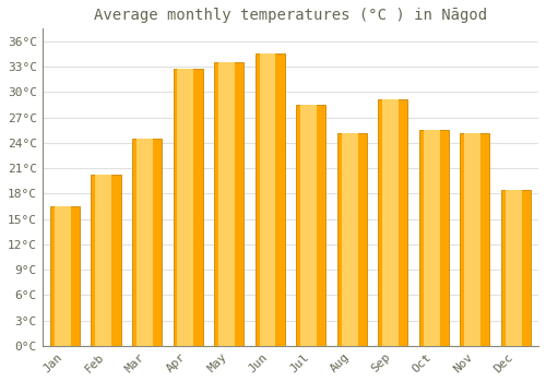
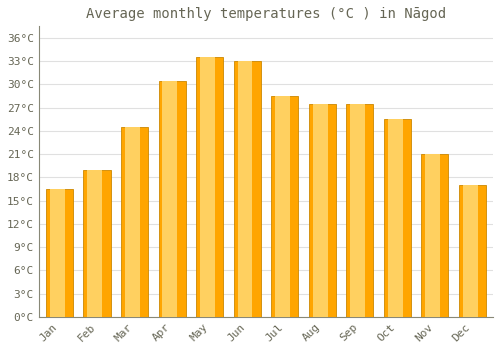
Feb: 20.2°C -> 19.0°C
Apr: 32.8°C -> 30.5°C
Jun: 34.6°C -> 33.0°C
Aug: 25.2°C -> 27.5°C
Sep: 29.2°C -> 27.5°C
Nov: 25.2°C -> 21.0°C
Dec: 18.4°C -> 17.0°C
